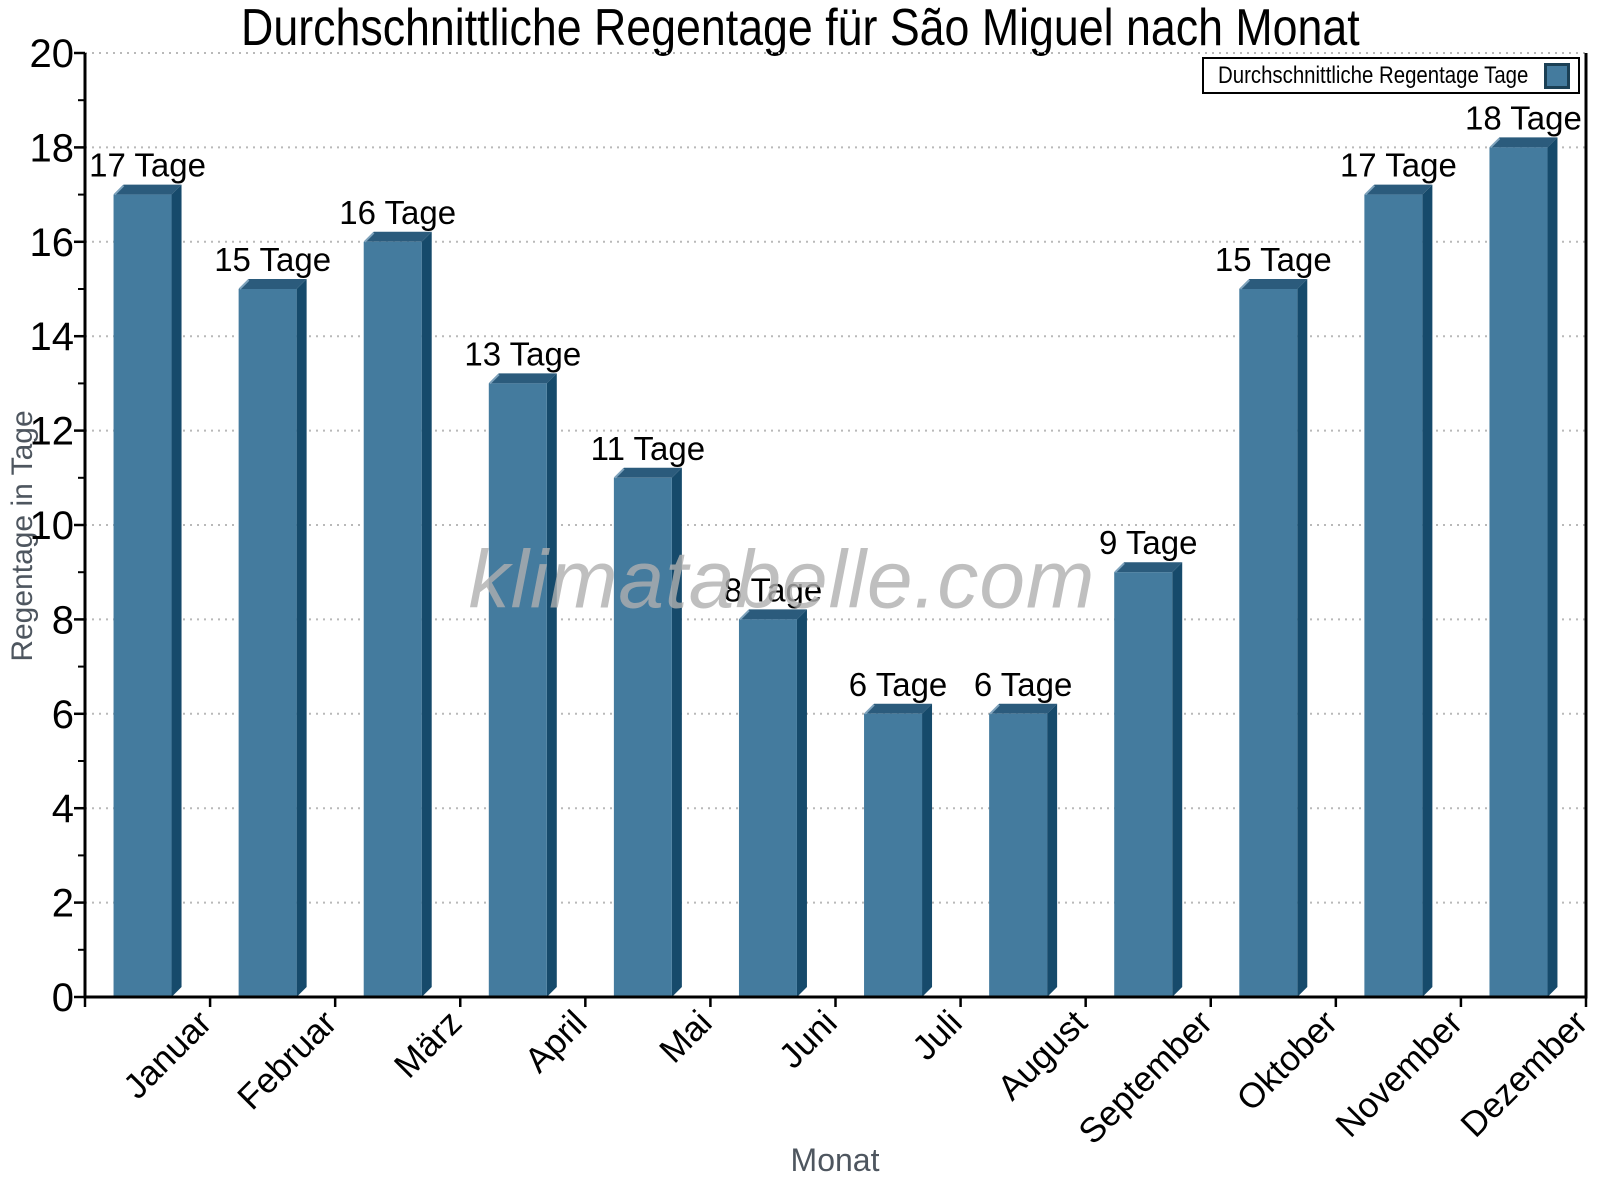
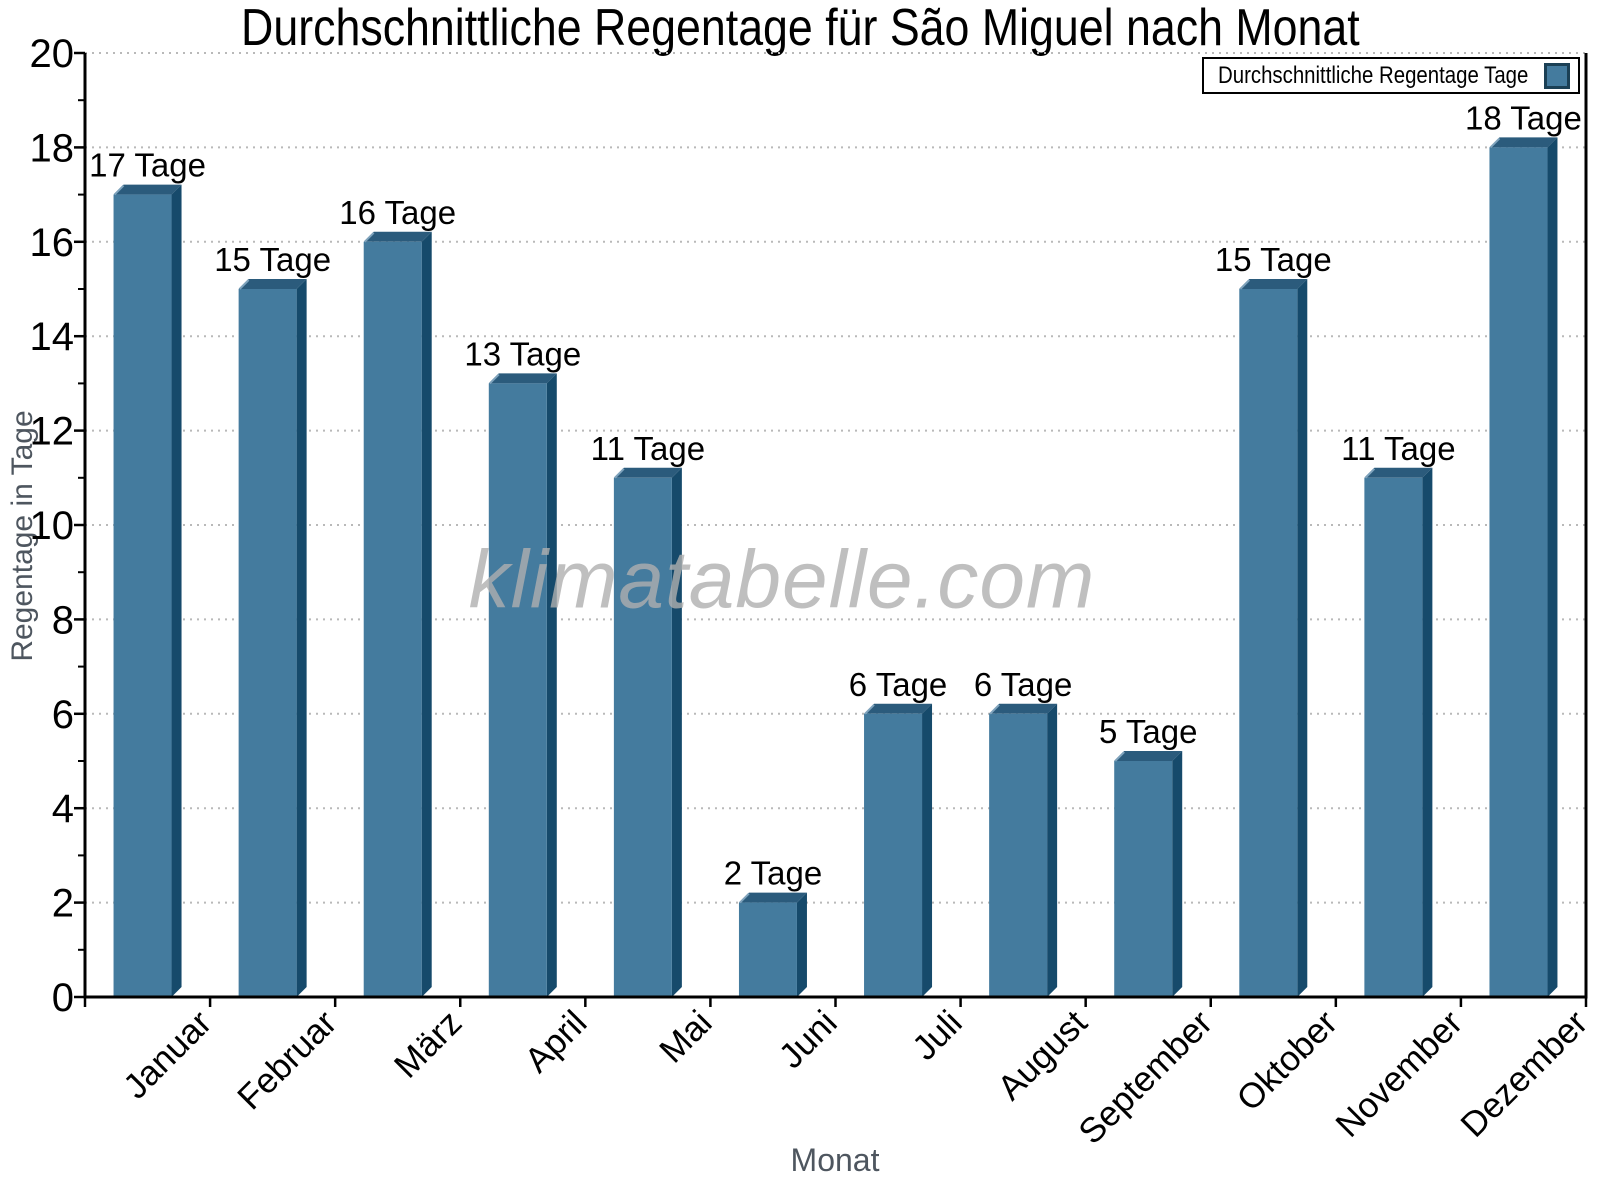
Juni: 8 -> 2
September: 9 -> 5
November: 17 -> 11
